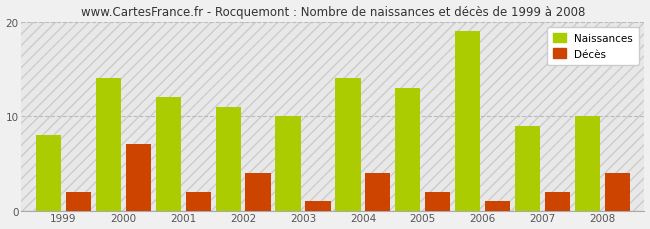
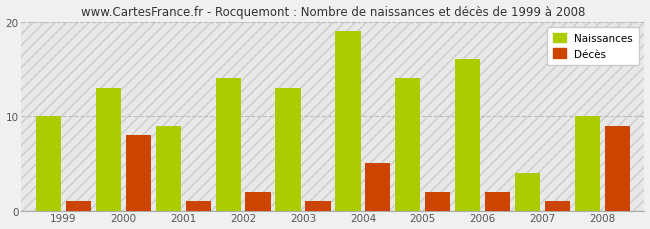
Naissances/1999: 8 -> 10
Décès/1999: 2 -> 1
Naissances/2000: 14 -> 13
Décès/2000: 7 -> 8
Naissances/2001: 12 -> 9
Décès/2001: 2 -> 1
Naissances/2002: 11 -> 14
Décès/2002: 4 -> 2
Naissances/2003: 10 -> 13
Naissances/2004: 14 -> 19
Décès/2004: 4 -> 5
Naissances/2005: 13 -> 14
Naissances/2006: 19 -> 16
Décès/2006: 1 -> 2
Naissances/2007: 9 -> 4
Décès/2007: 2 -> 1
Décès/2008: 4 -> 9
